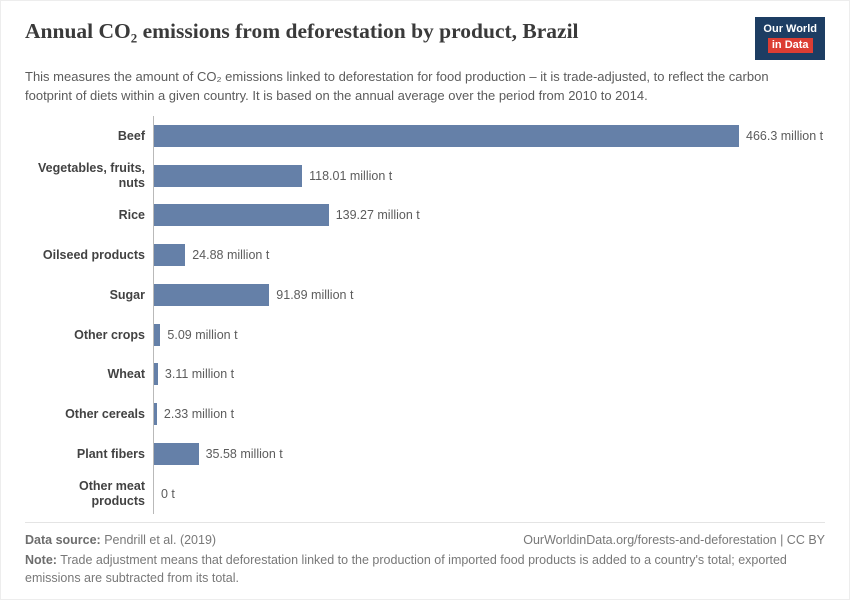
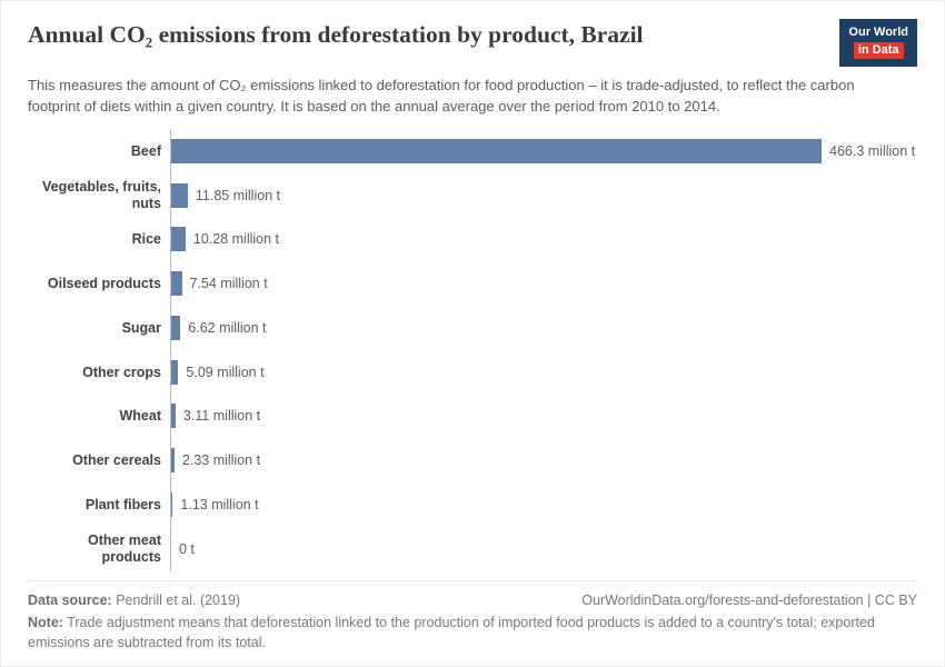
Vegetables, fruits, nuts: 118.01 -> 11.85
Rice: 139.27 -> 10.28
Oilseed products: 24.88 -> 7.54
Sugar: 91.89 -> 6.62
Plant fibers: 35.58 -> 1.13
